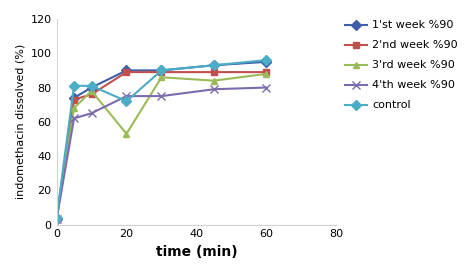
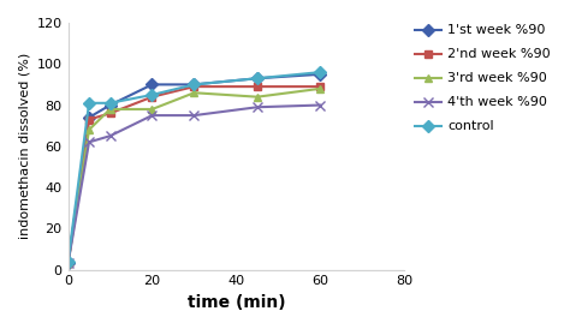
2'nd week %90/20: 89 -> 84
3'rd week %90/20: 53 -> 78
control/20: 72 -> 85
